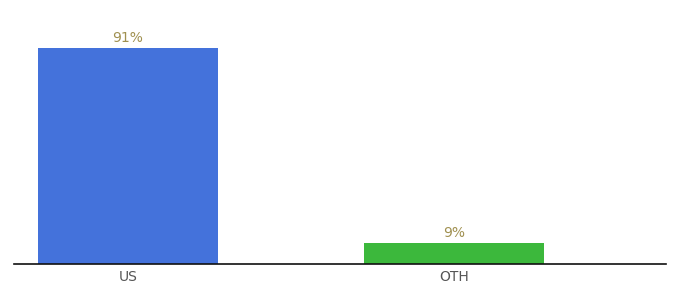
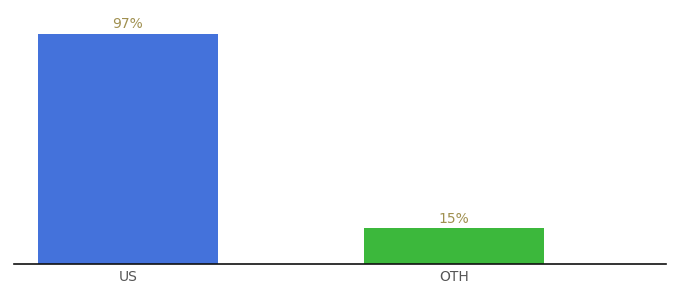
US: 91% -> 97%
OTH: 9% -> 15%
